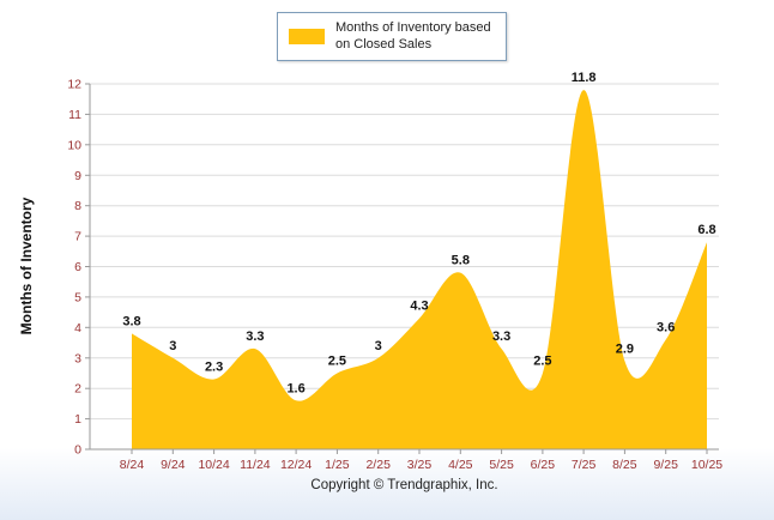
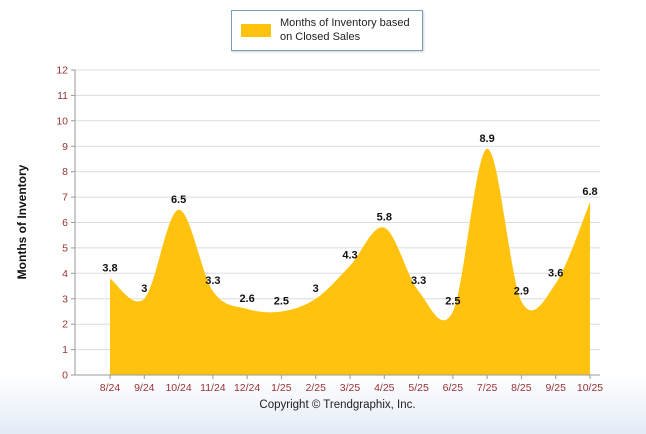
10/24: 2.3 -> 6.5
12/24: 1.6 -> 2.6
7/25: 11.8 -> 8.9
